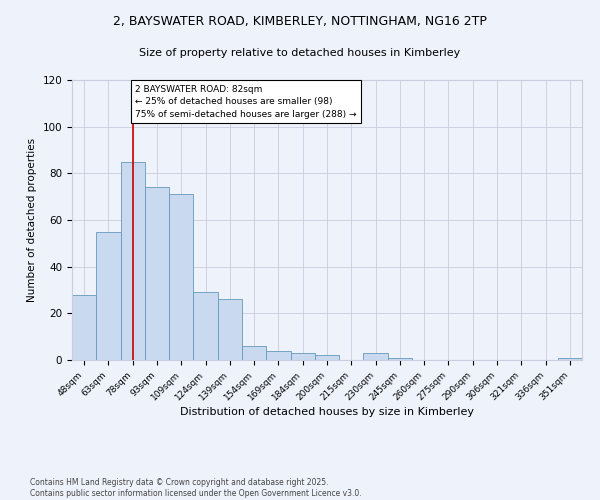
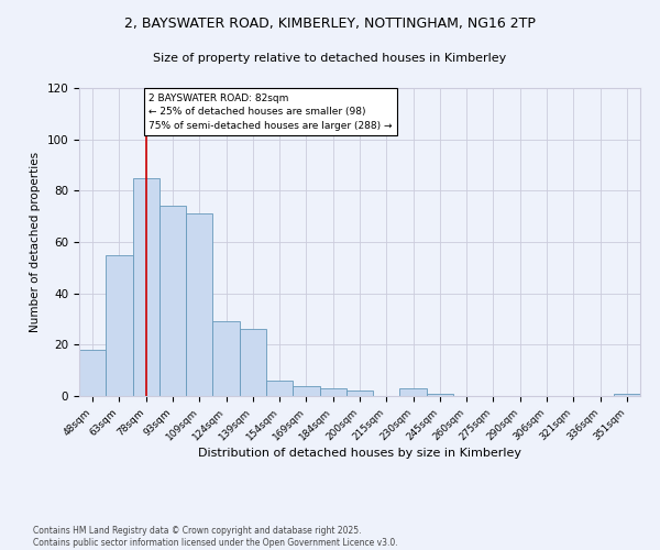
48sqm: 28 -> 18
